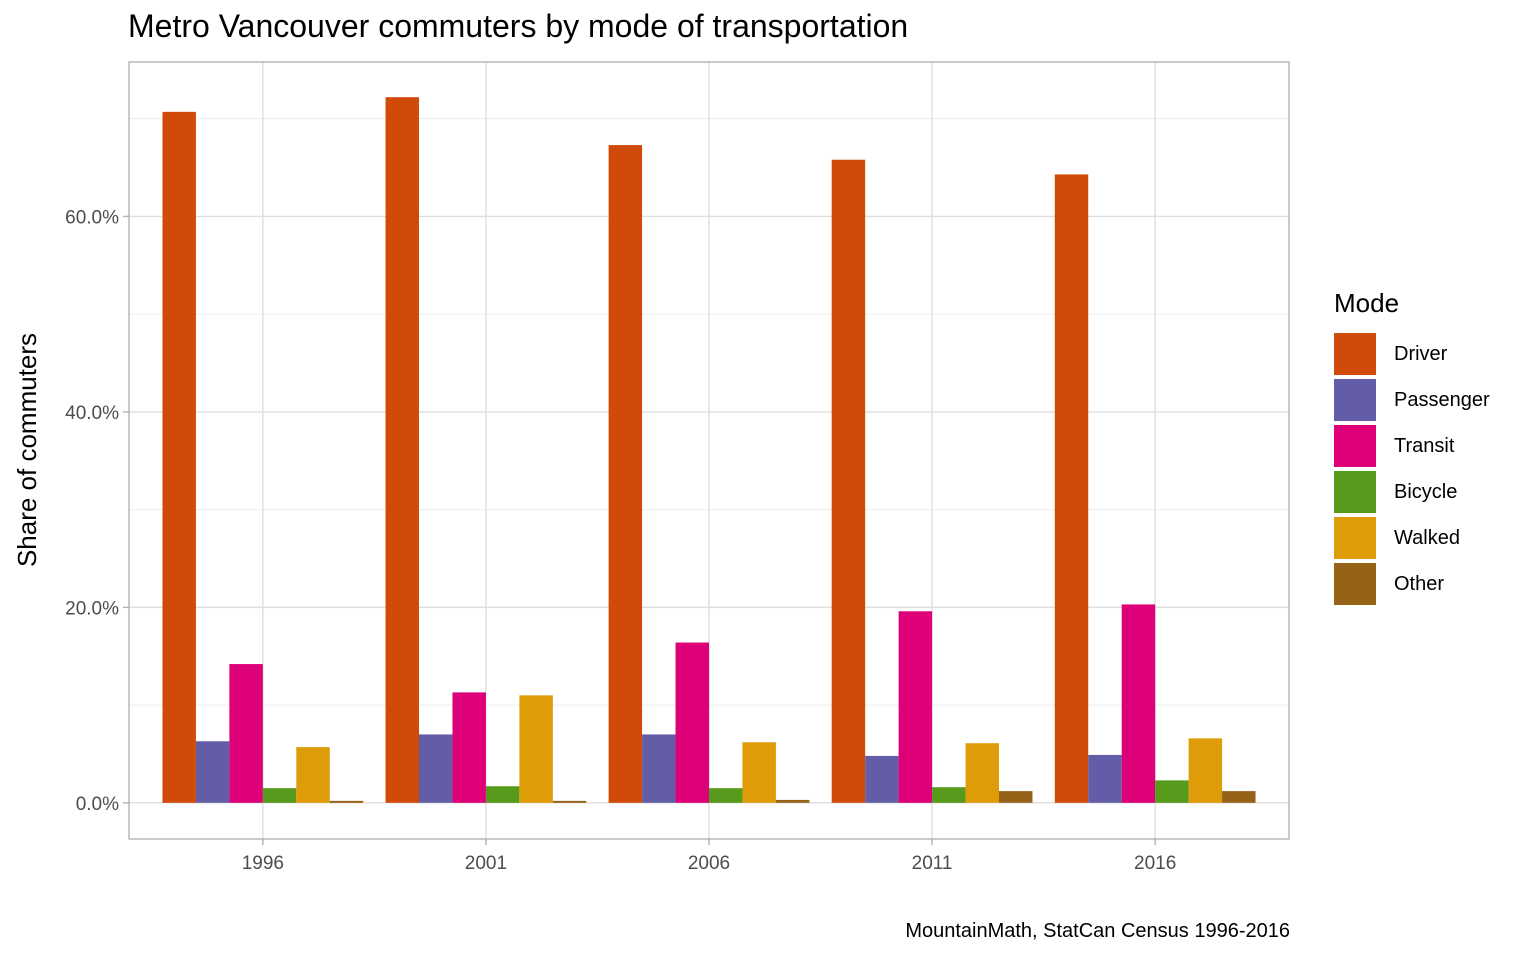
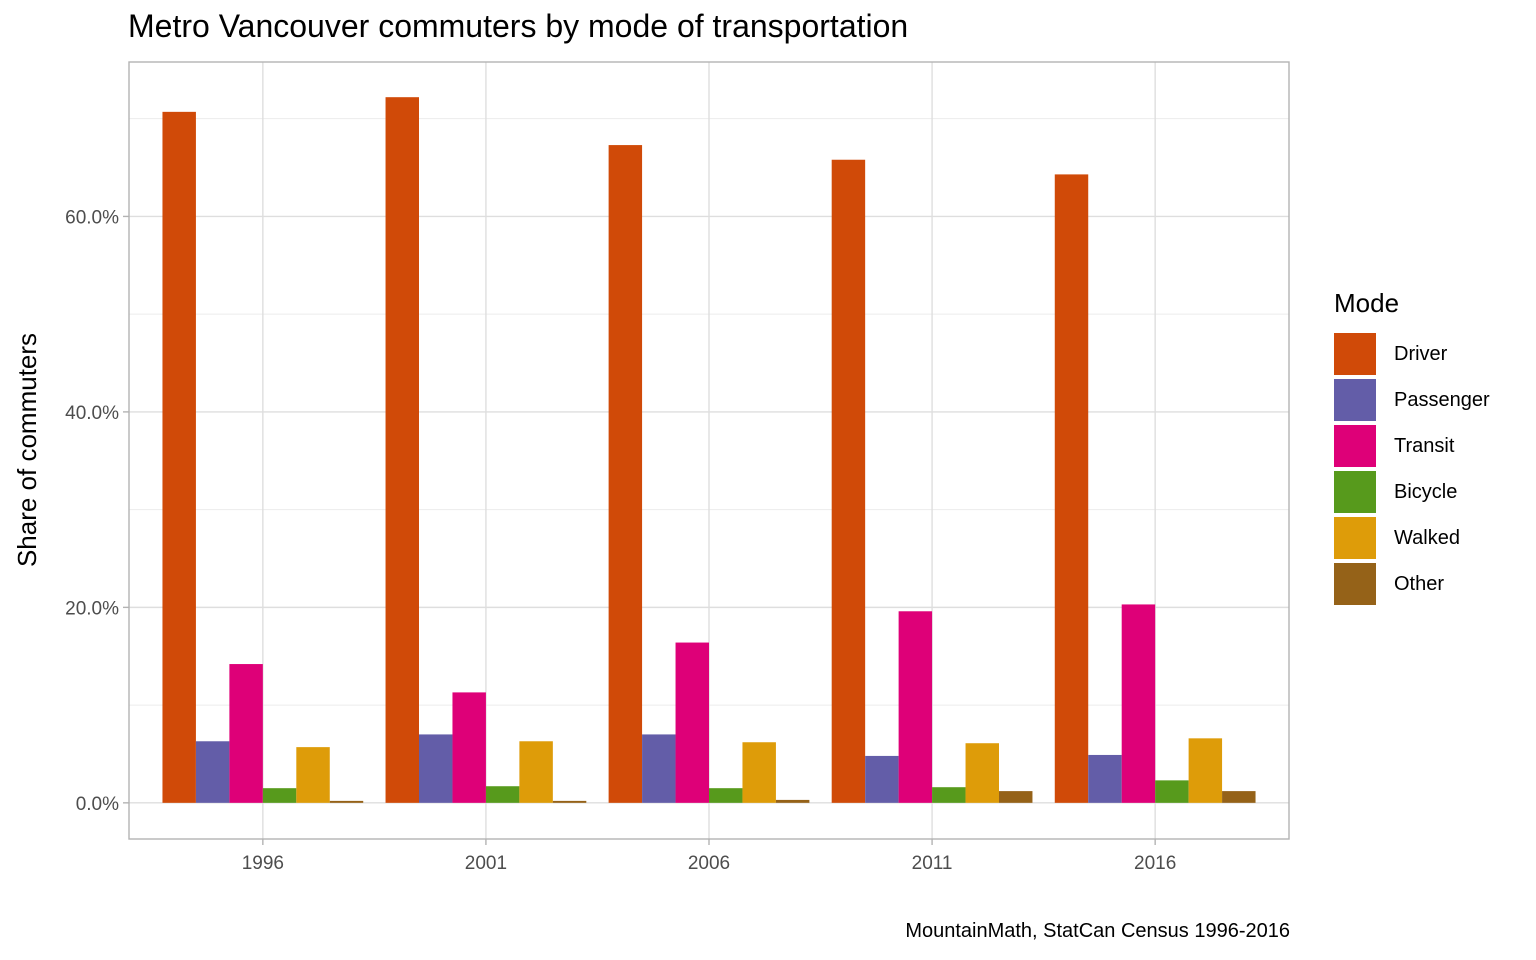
Walked/2001: 11% -> 6%
